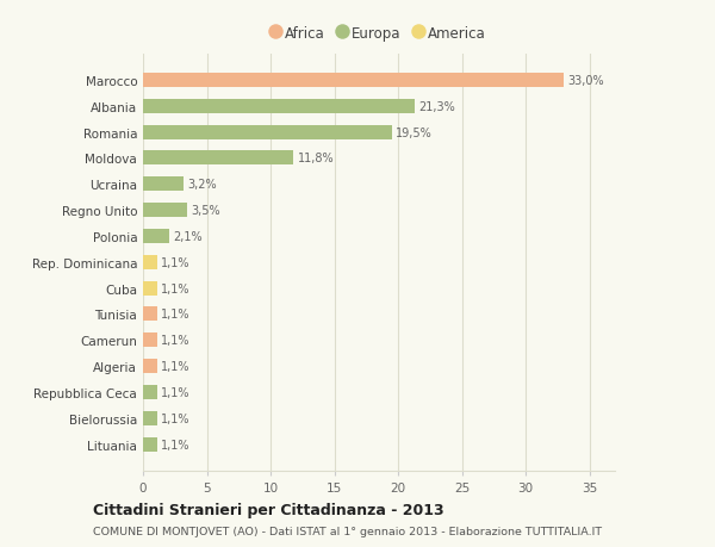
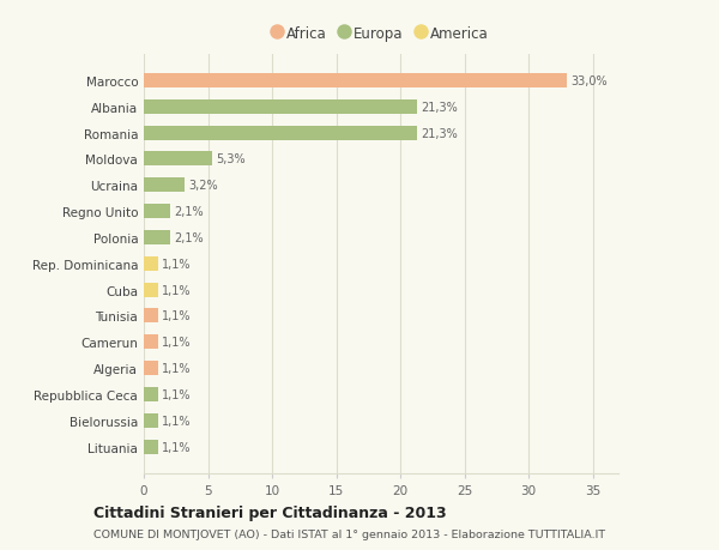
Romania: 19,5% -> 21,3%
Moldova: 11,8% -> 5,3%
Regno Unito: 3,5% -> 2,1%
